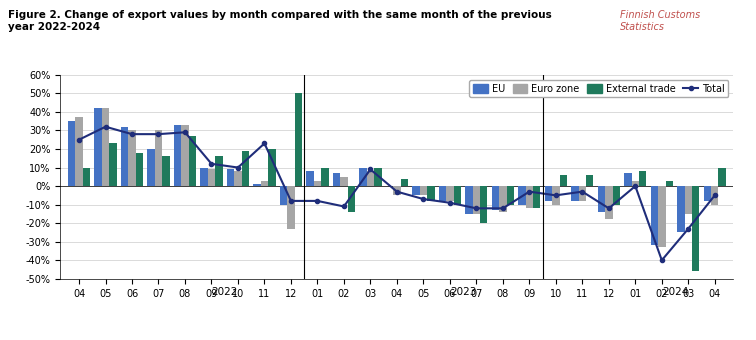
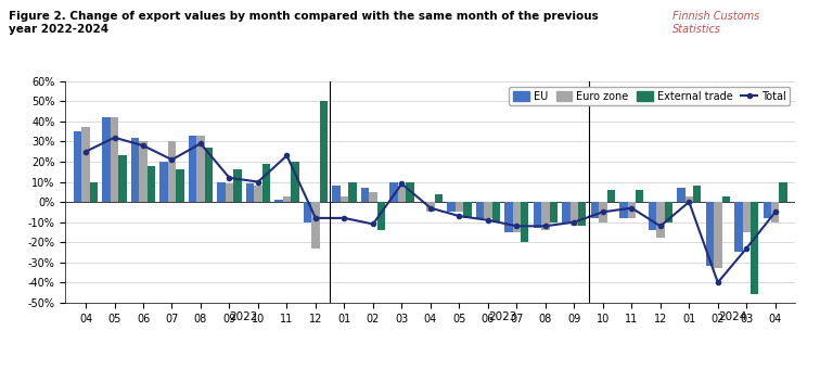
Total/07: 28% -> 21%
Total/09: -3% -> -10%
